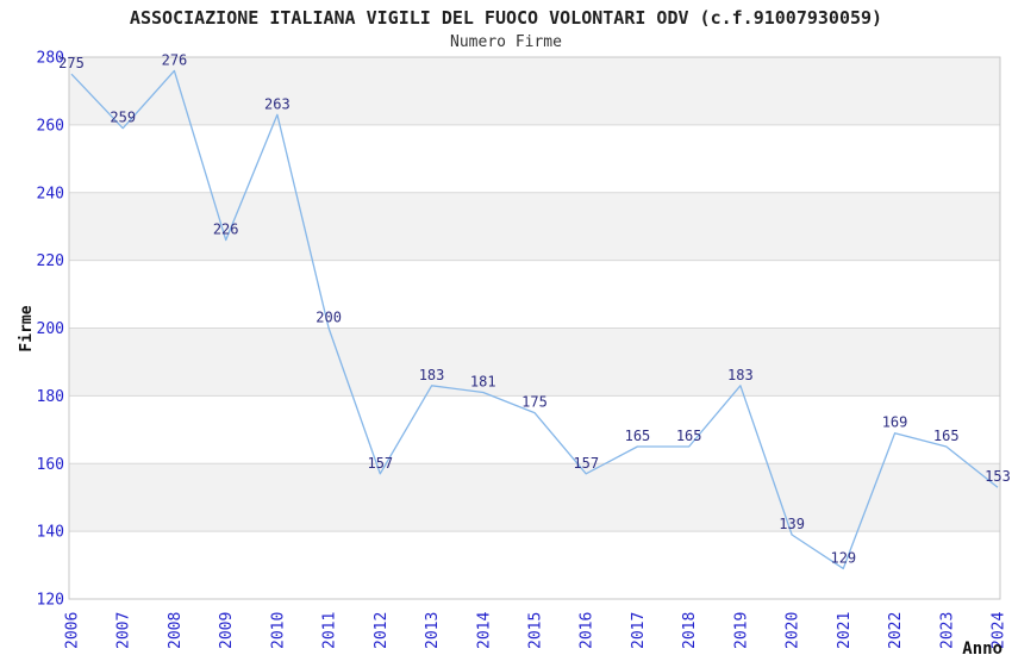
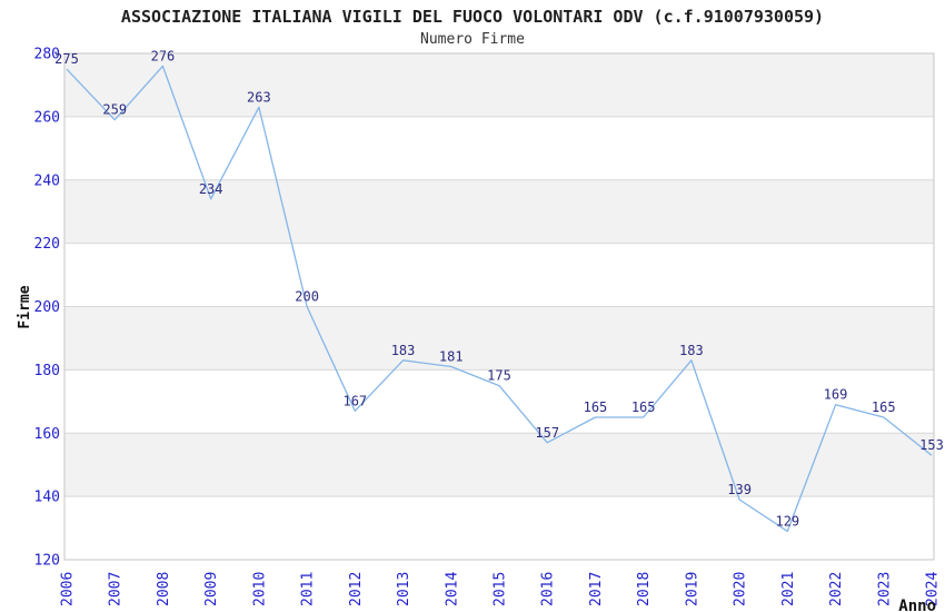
2009: 226 -> 234
2012: 157 -> 167
